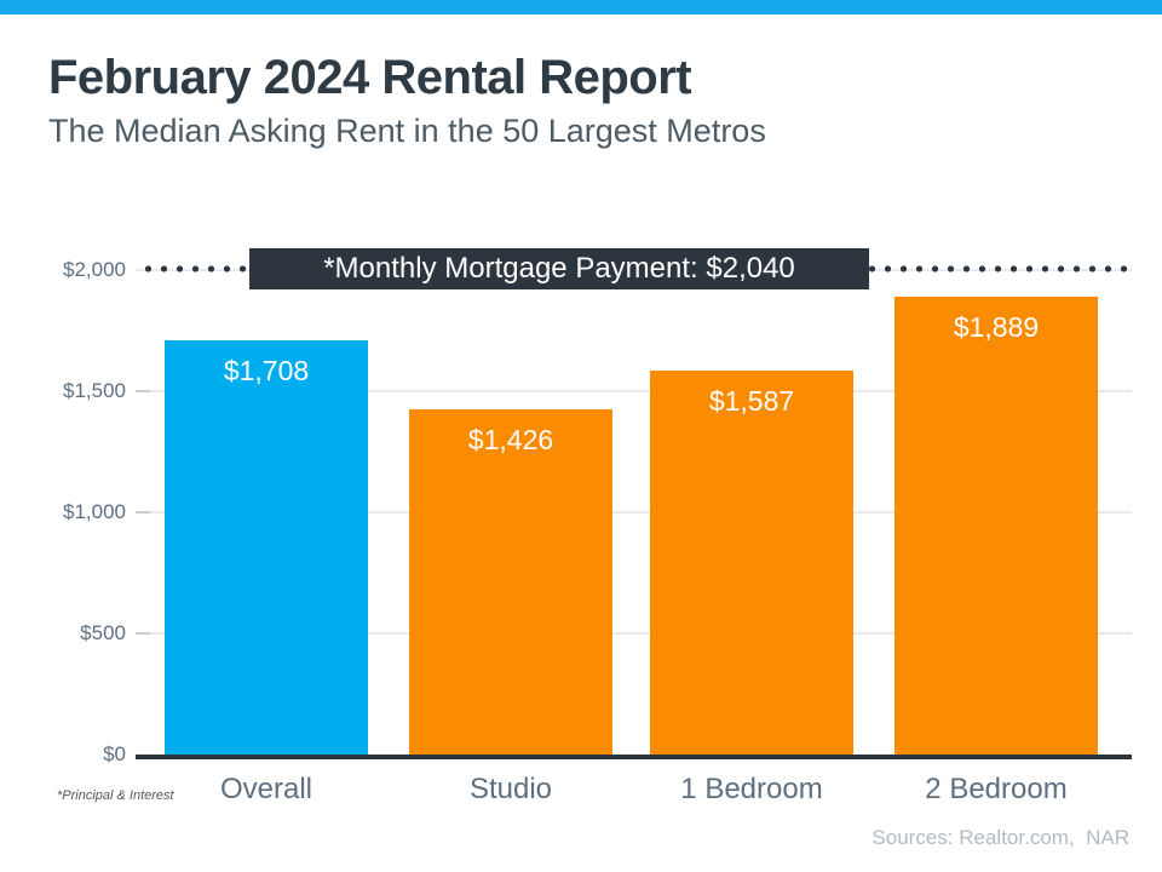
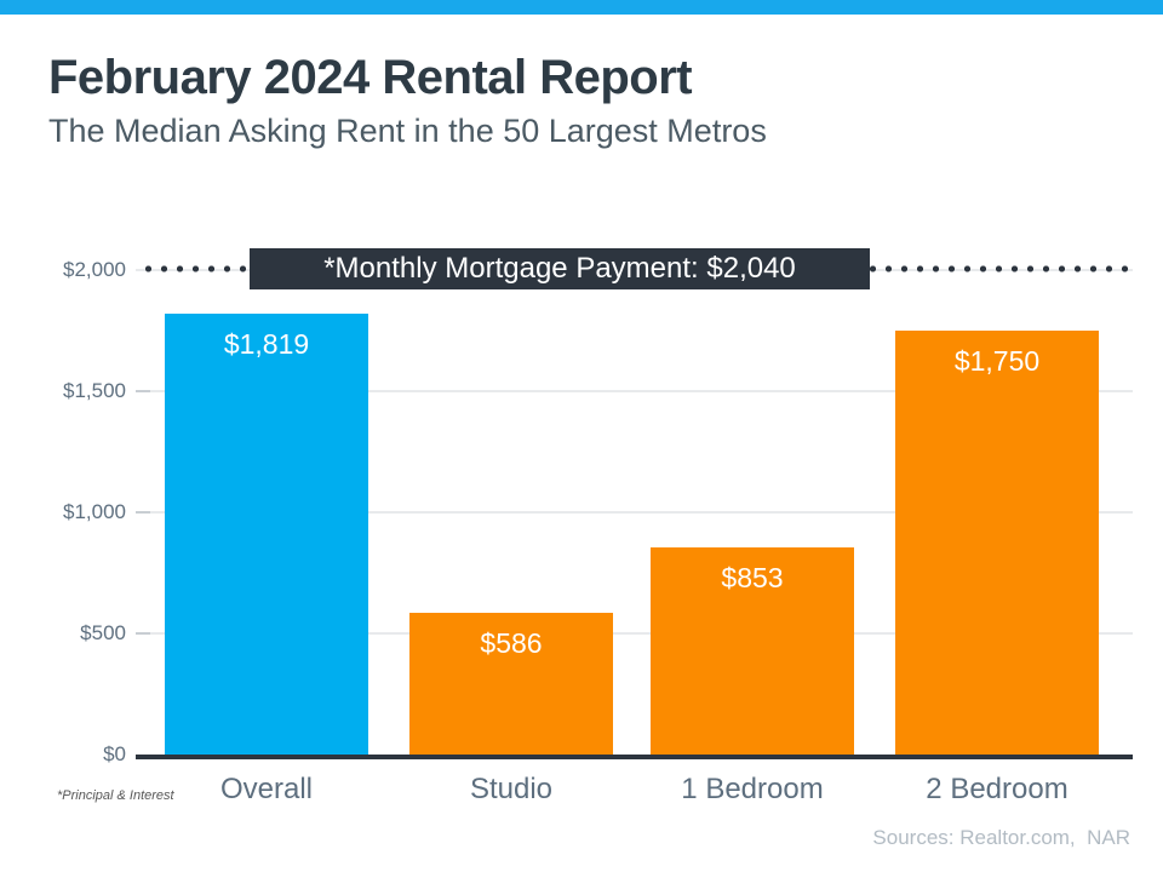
Overall: $1,708 -> $1,819
Studio: $1,426 -> $586
1 Bedroom: $1,587 -> $853
2 Bedroom: $1,889 -> $1,750
